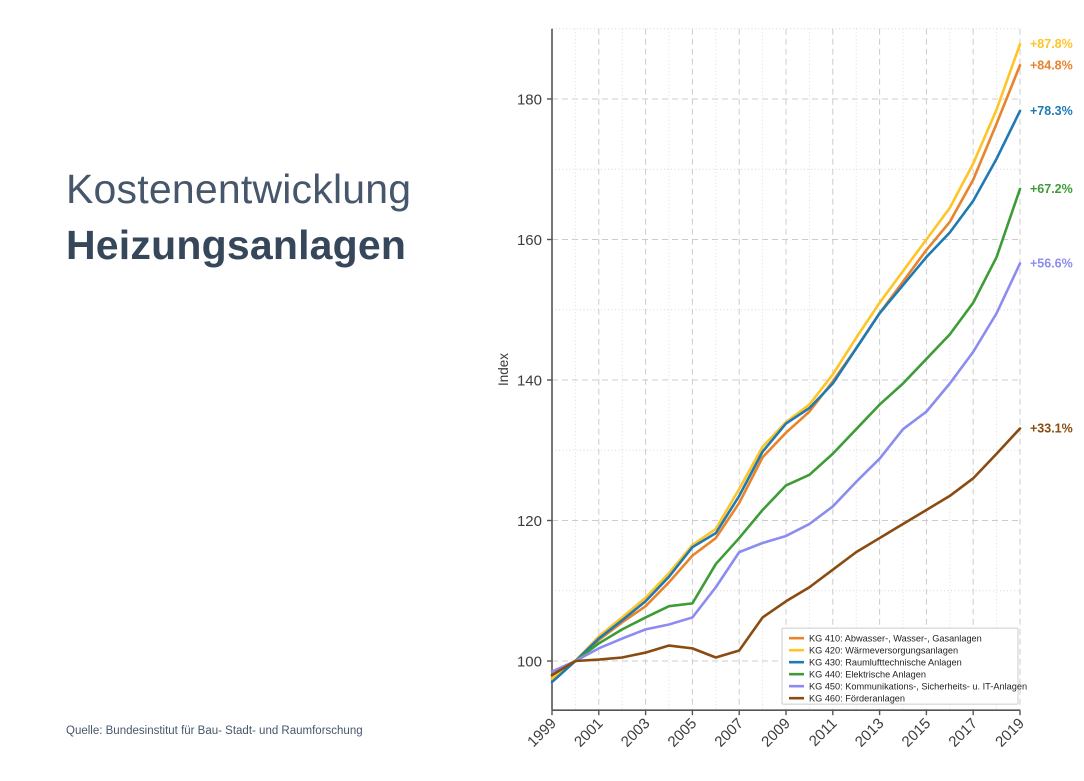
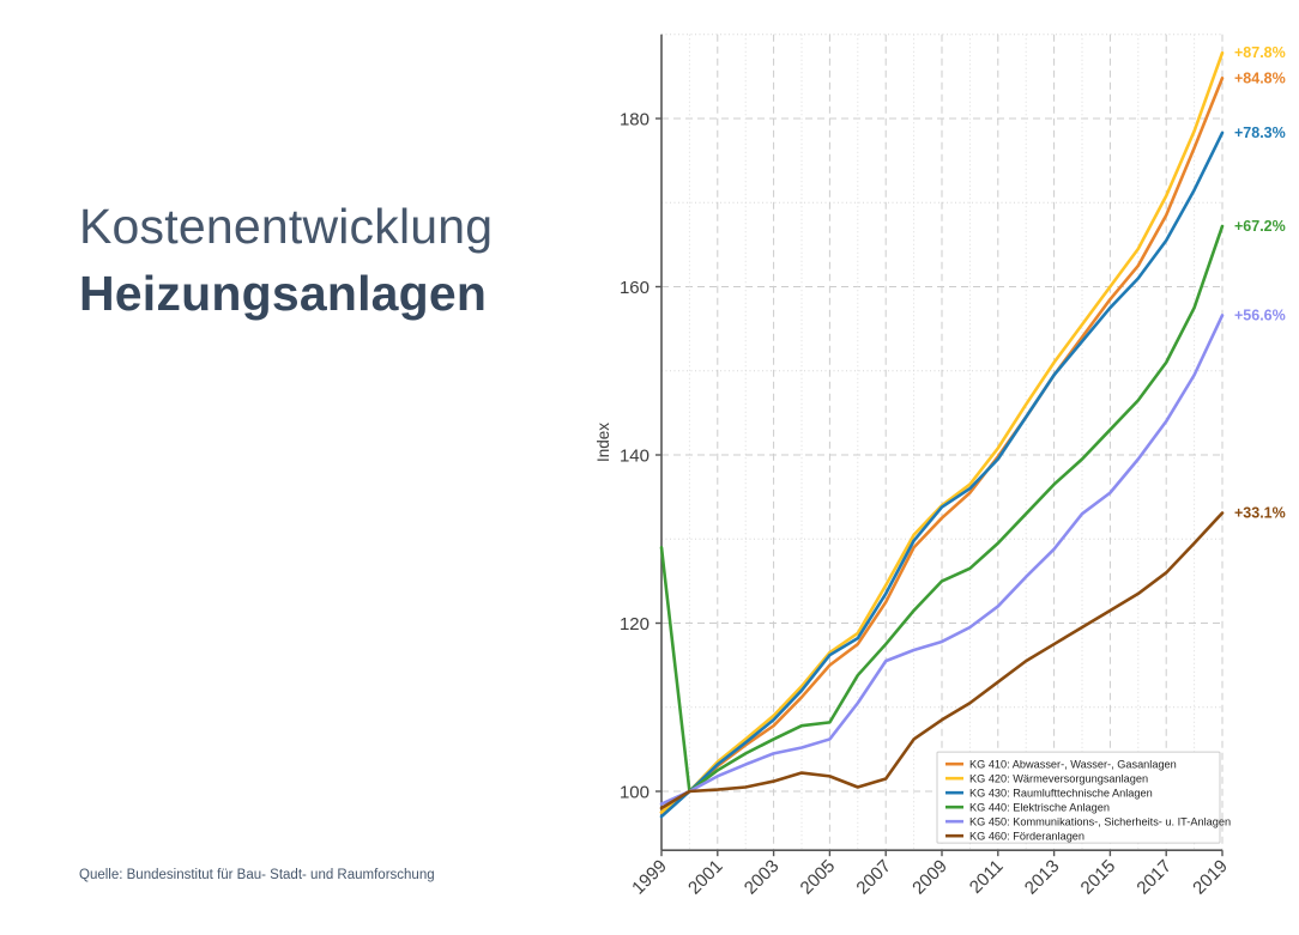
KG 440: Elektrische Anlagen/1999: 98 -> 129
